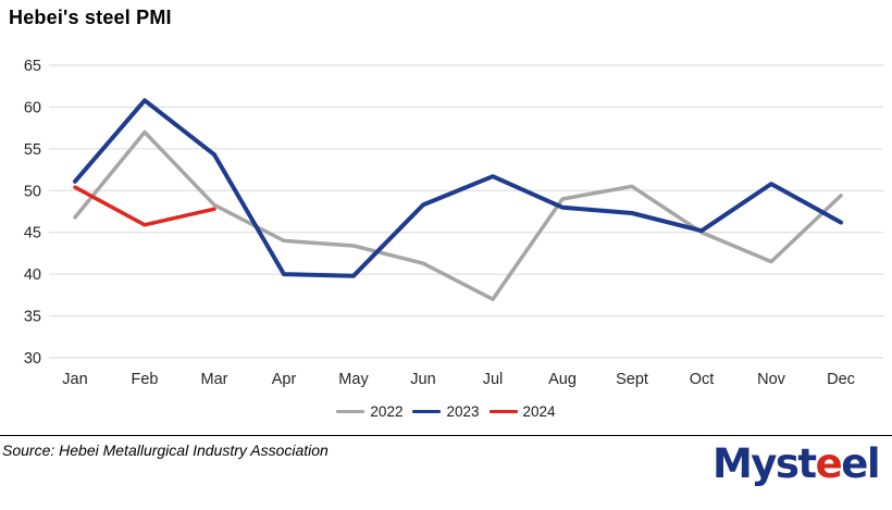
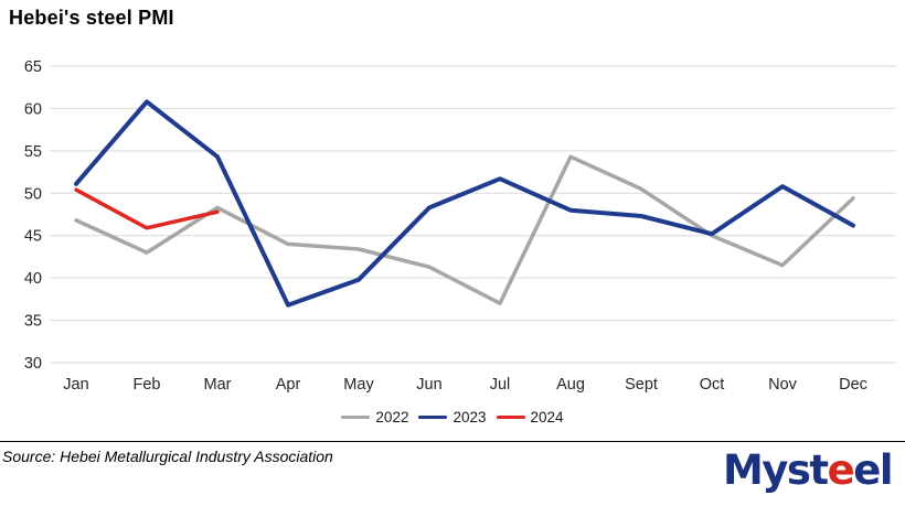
2022/Feb: 57 -> 43
2023/Apr: 40 -> 37
2022/Aug: 49 -> 54
